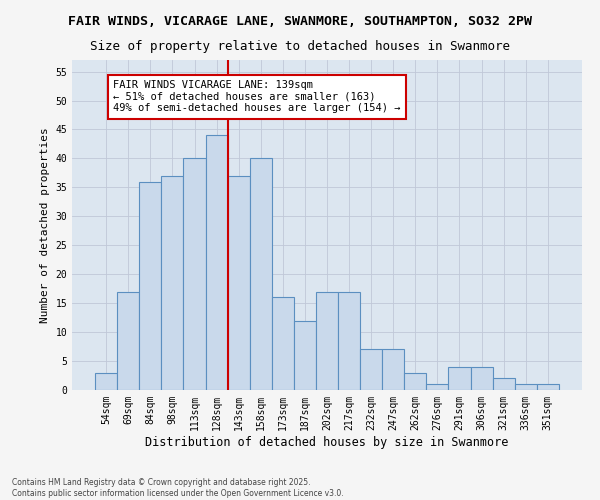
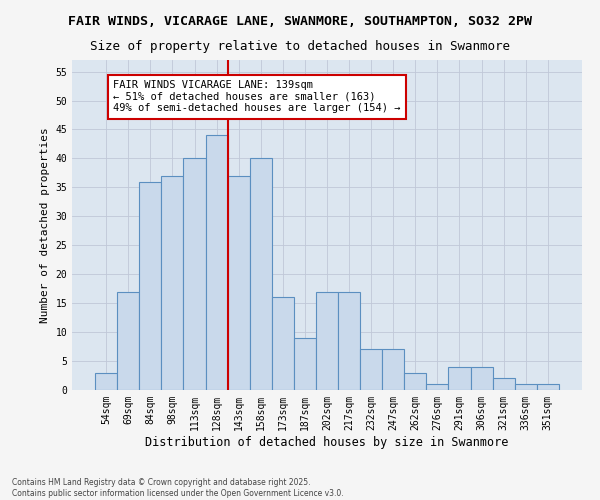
187sqm: 12 -> 9
